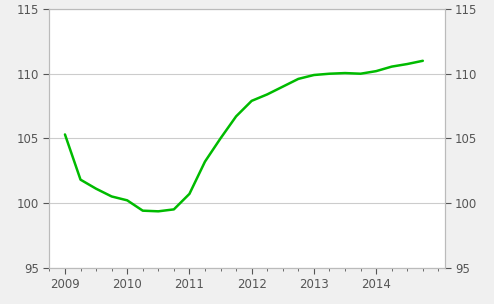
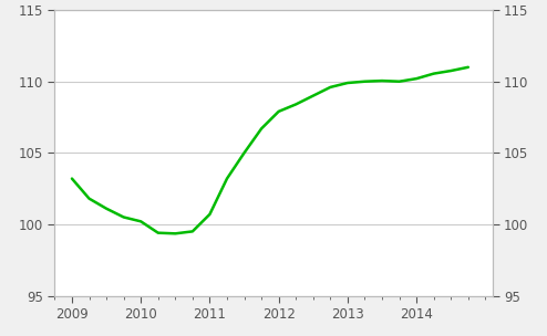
2009: 105.3 -> 103.2
